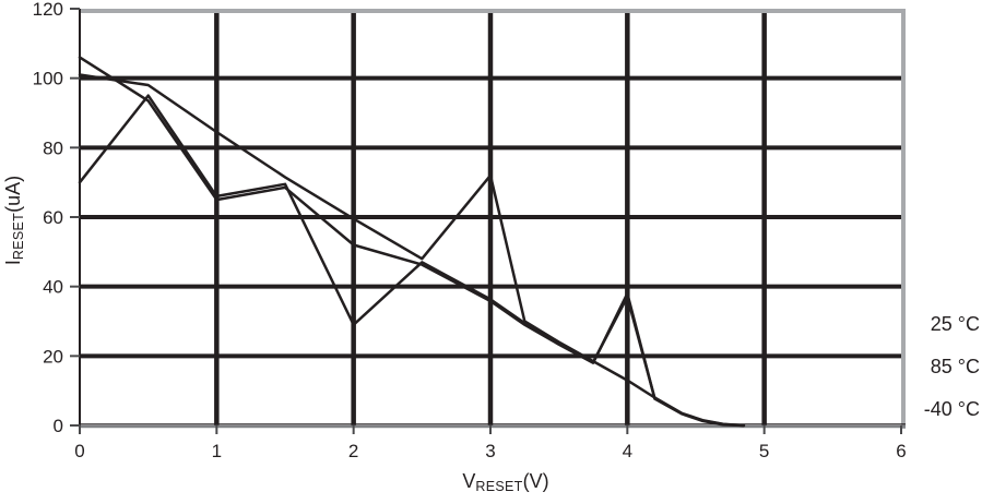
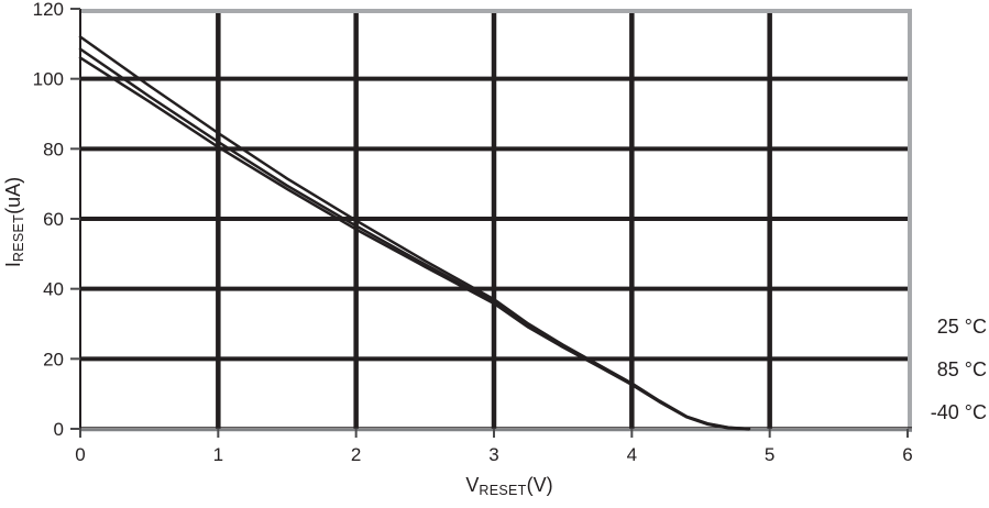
25 °C/0: 101 -> 112
85 °C/0: 70 -> 108
85 °C/1: 66 -> 82
-40 °C/1: 65 -> 80
85 °C/2: 29 -> 58
-40 °C/2: 52 -> 57
25 °C/3: 72 -> 37
85 °C/4: 37 -> 13
-40 °C/4: 38 -> 13
